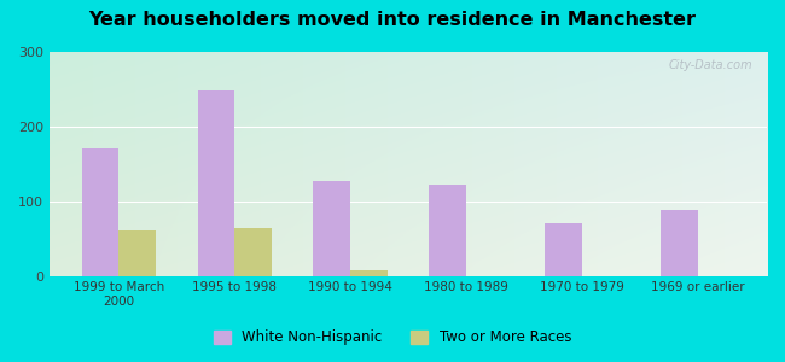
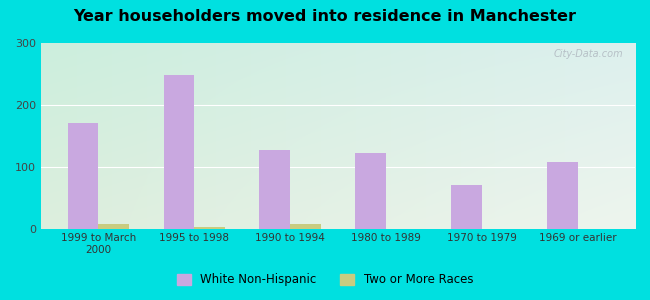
Two or More Races/1999 to March 2000: 60 -> 8
Two or More Races/1995 to 1998: 64 -> 2
White Non-Hispanic/1969 or earlier: 88 -> 108
